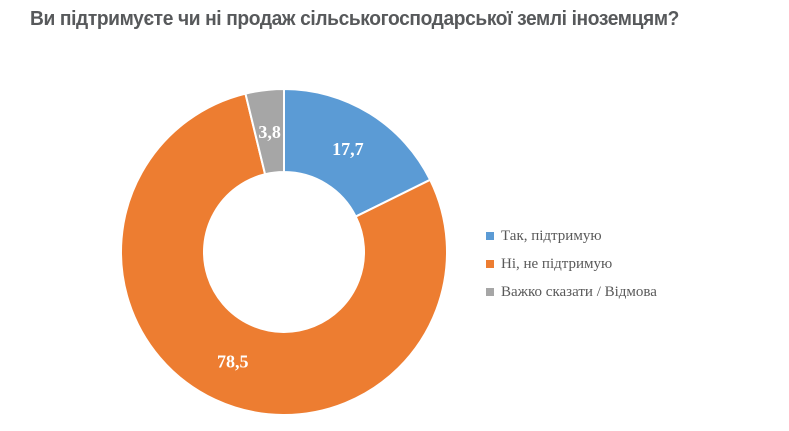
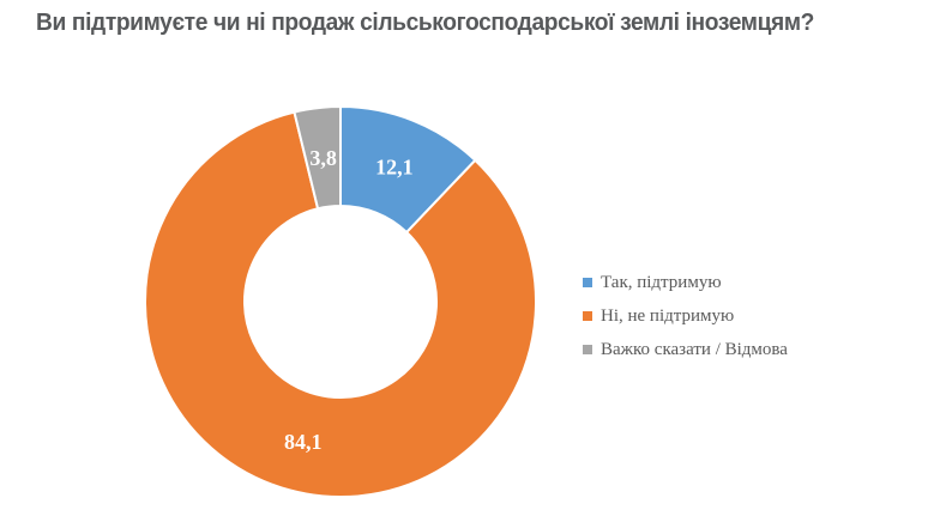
Так, підтримую: 17,7 -> 12,1
Ні, не підтримую: 78,5 -> 84,1
